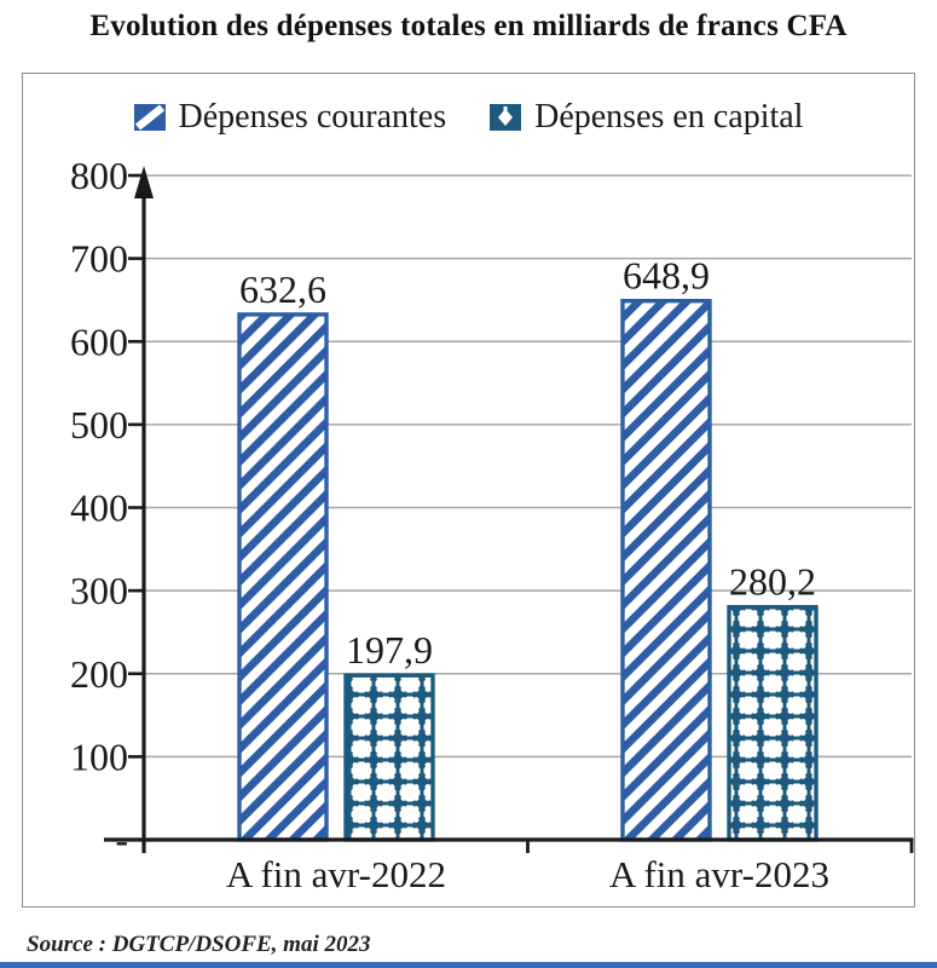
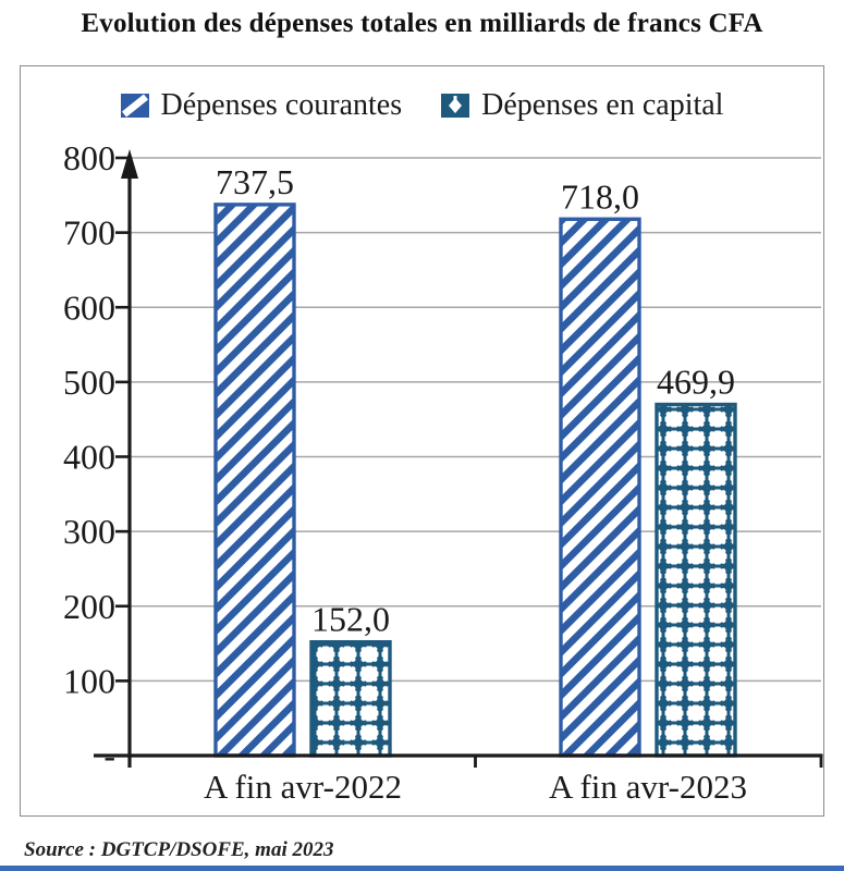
Dépenses courantes/A fin avr-2022: 632,6 -> 737,5
Dépenses en capital/A fin avr-2022: 197,9 -> 152,0
Dépenses courantes/A fin avr-2023: 648,9 -> 718,0
Dépenses en capital/A fin avr-2023: 280,2 -> 469,9
